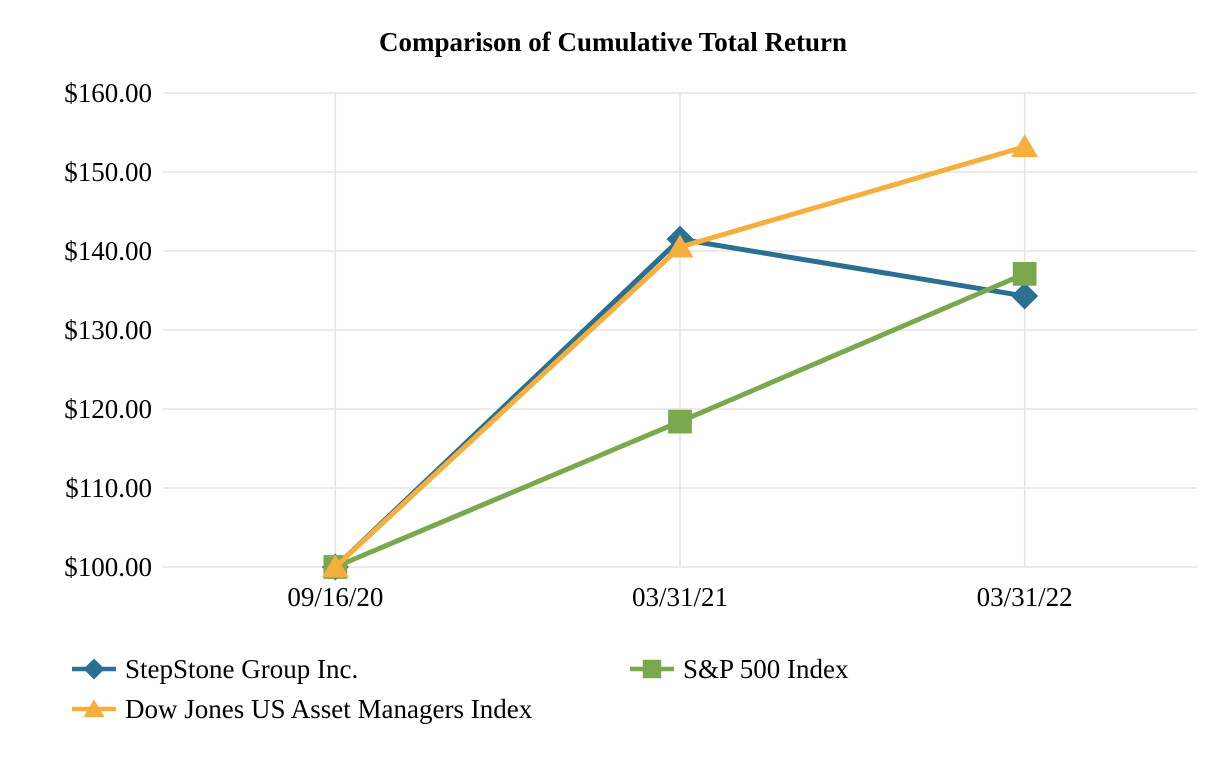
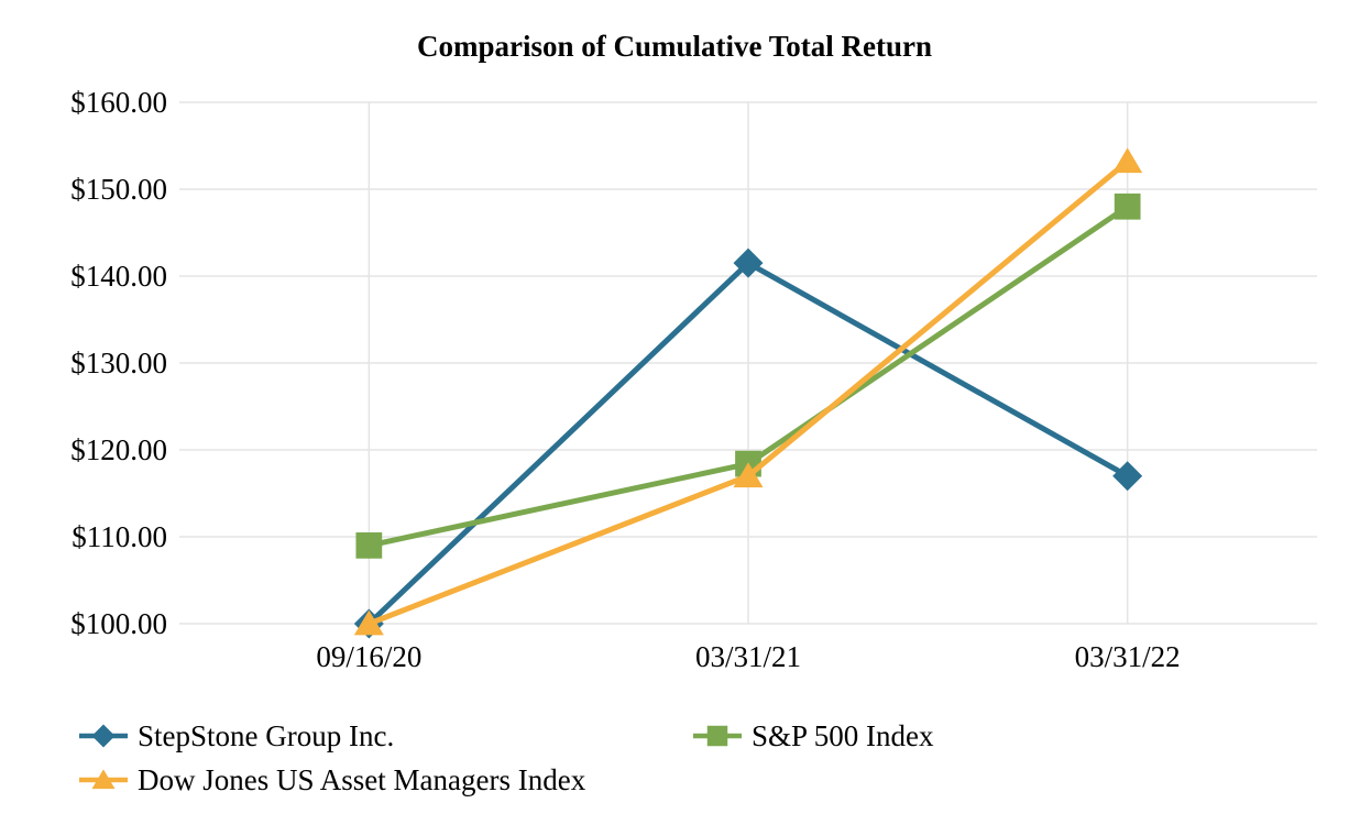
S&P 500 Index/09/16/20: $100 -> $109
Dow Jones US Asset Managers Index/03/31/21: $140 -> $117
StepStone Group Inc./03/31/22: $134 -> $117
S&P 500 Index/03/31/22: $137 -> $148
